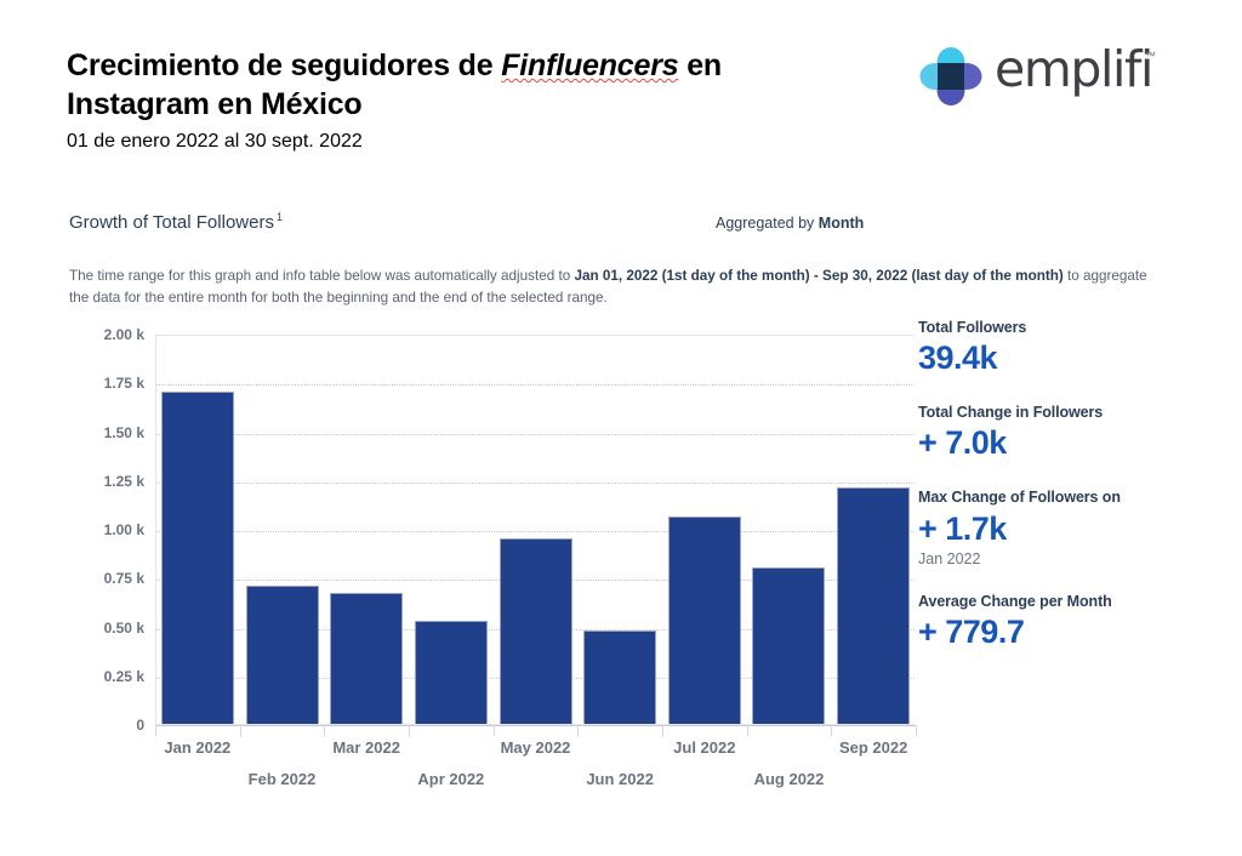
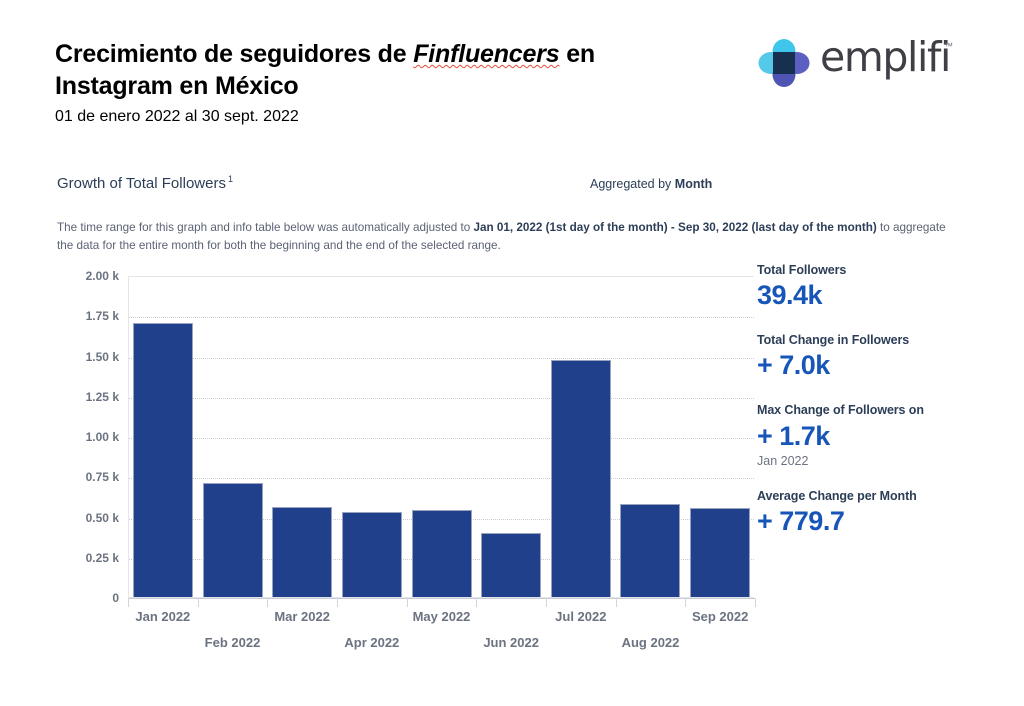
Mar 2022: 0.67k -> 0.56k
May 2022: 0.95k -> 0.54k
Jun 2022: 0.48k -> 0.40k
Jul 2022: 1.06k -> 1.47k
Aug 2022: 0.80k -> 0.58k
Sep 2022: 1.21k -> 0.55k
